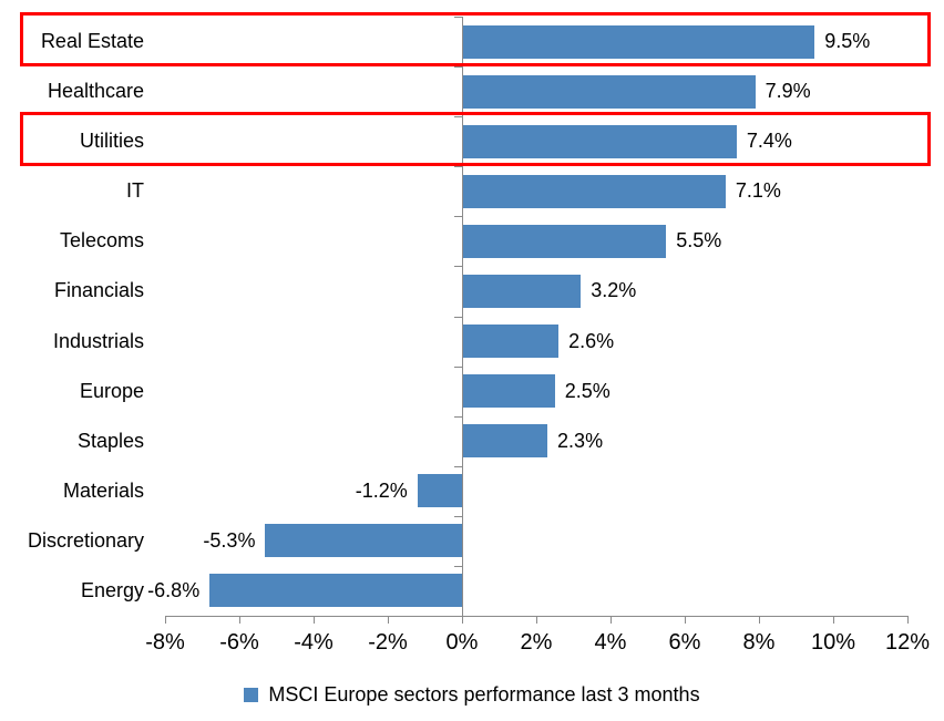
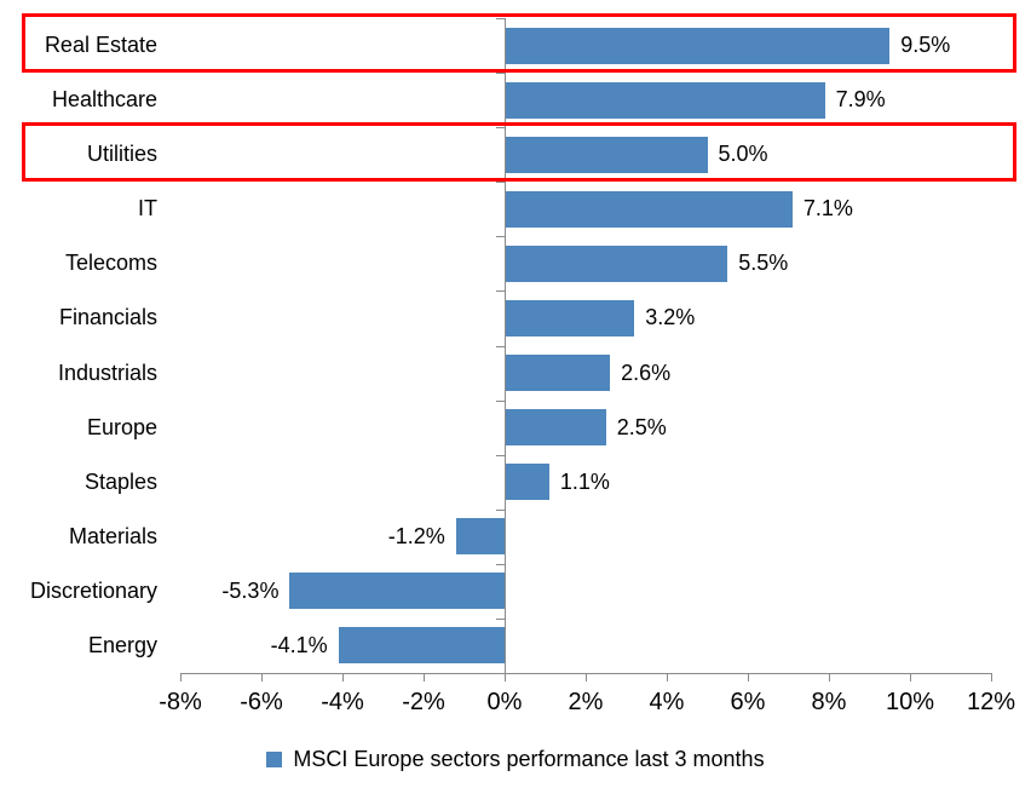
Utilities: 7.4% -> 5.0%
Staples: 2.3% -> 1.1%
Energy: -6.8% -> -4.1%
